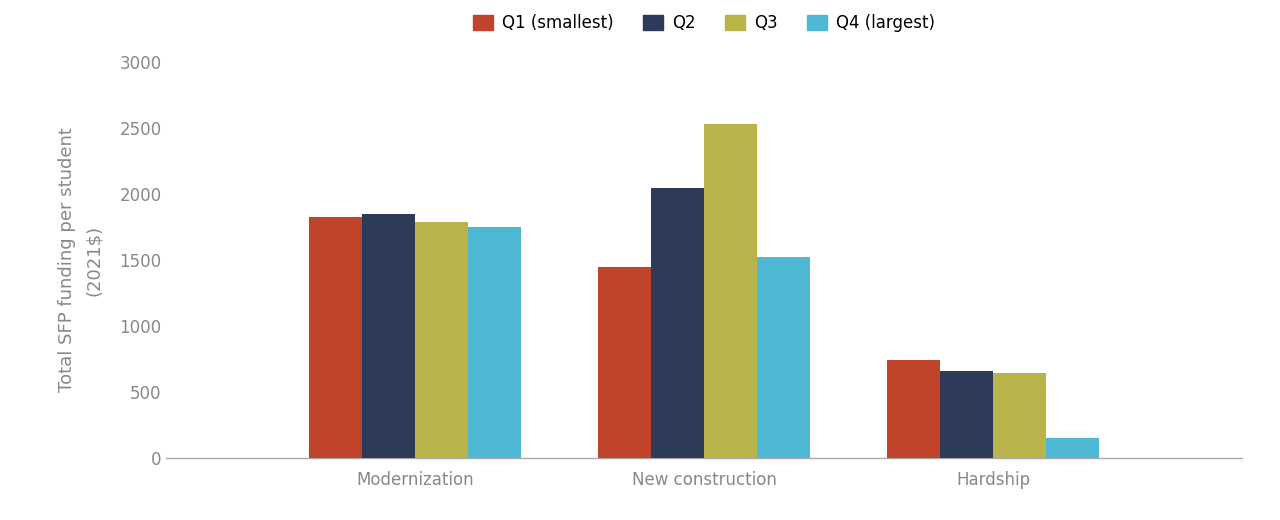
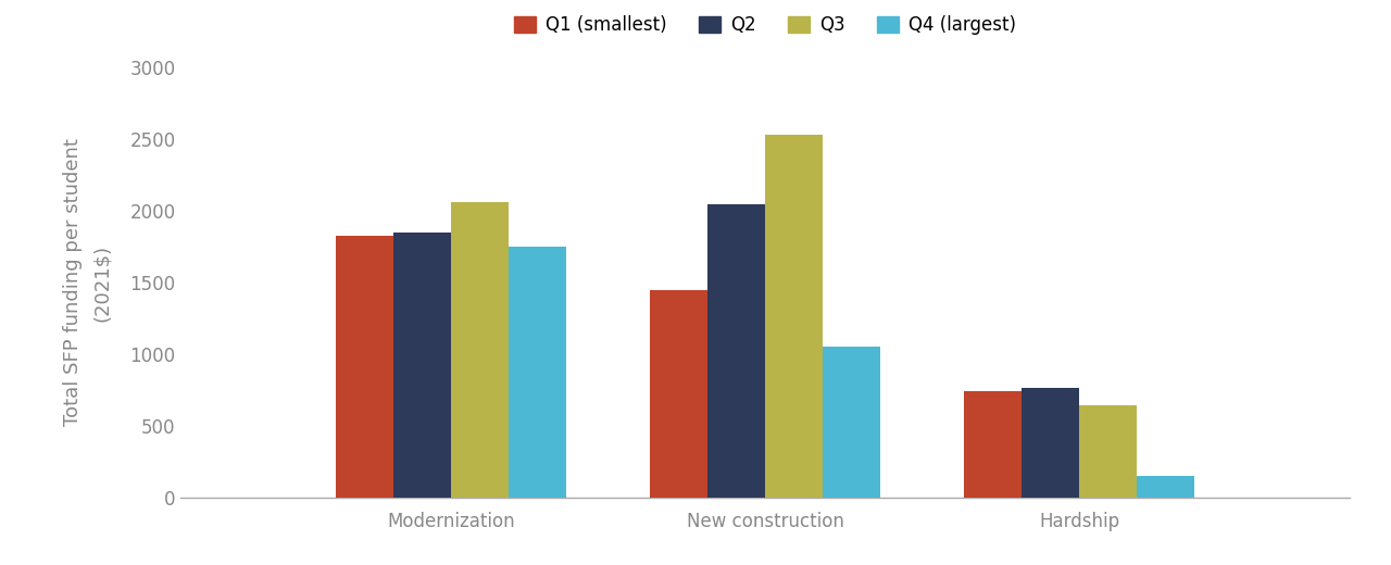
Q3/Modernization: 1790 -> 2060
Q4 (largest)/New construction: 1520 -> 1050
Q2/Hardship: 660 -> 760
